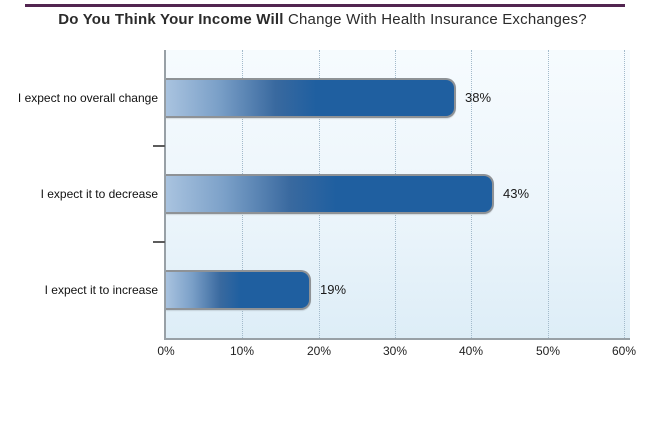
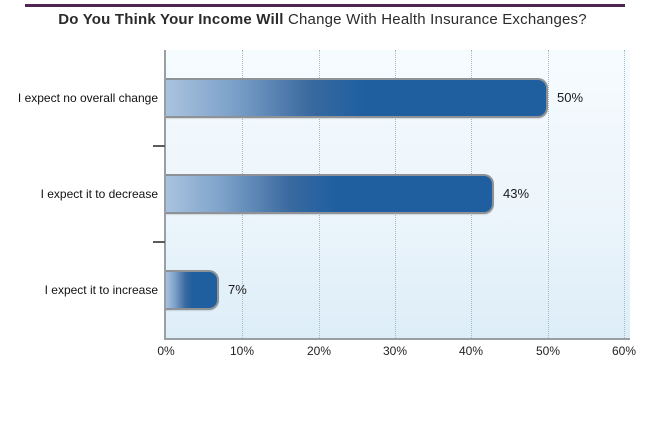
I expect no overall change: 38% -> 50%
I expect it to increase: 19% -> 7%
